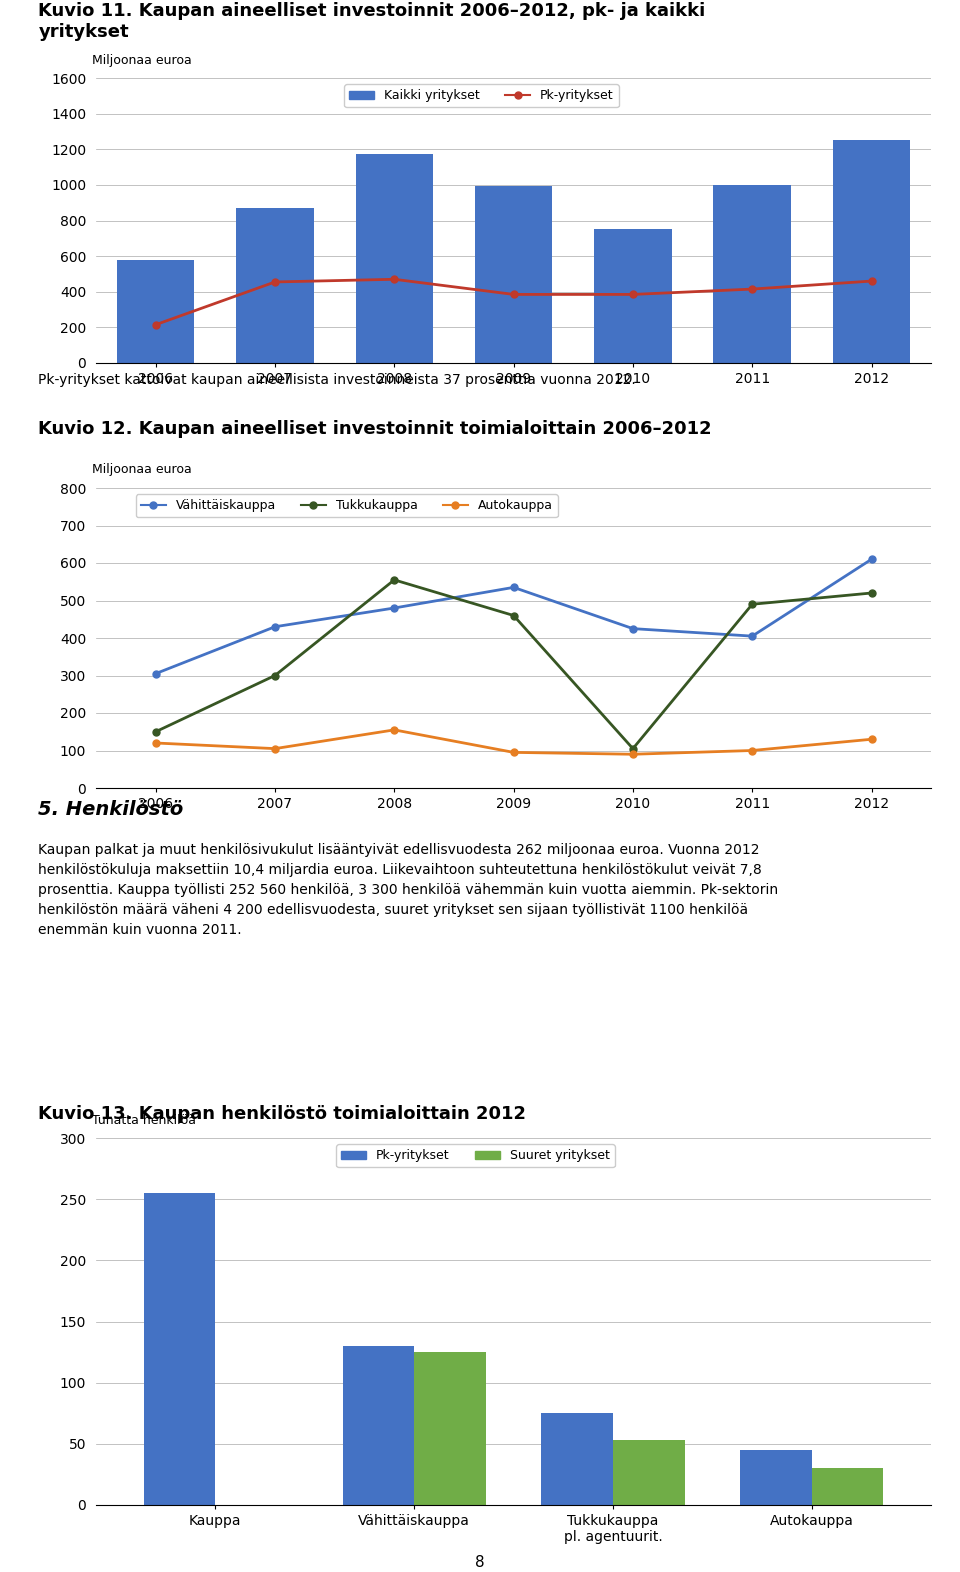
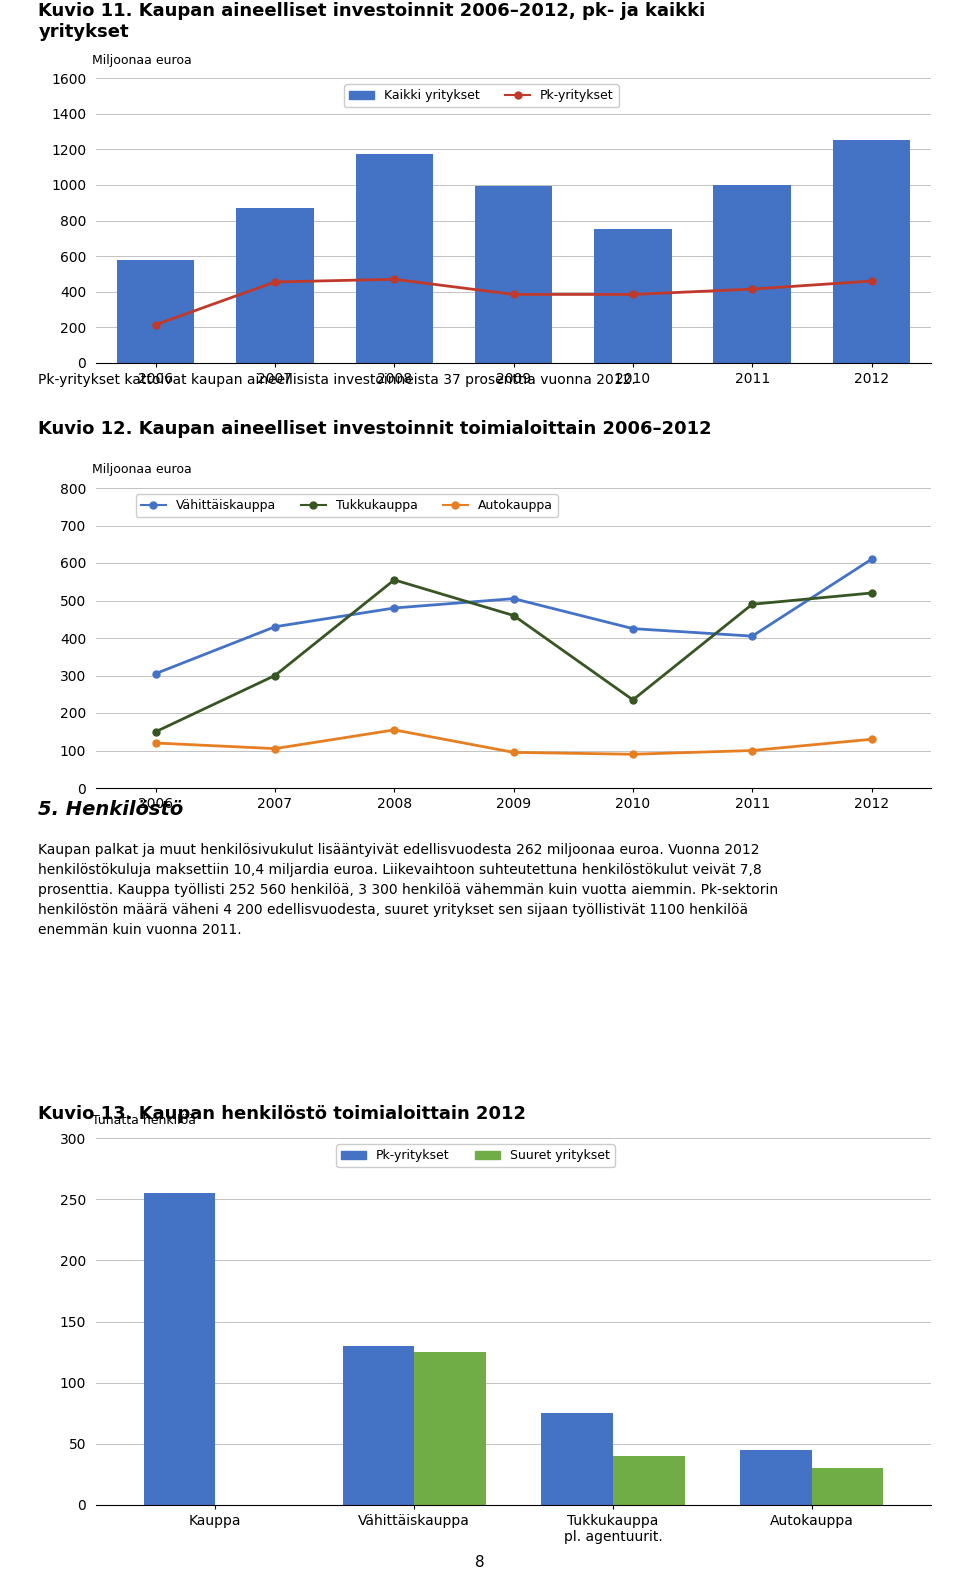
Vähittäiskauppa/2009: 535 -> 505
Tukkukauppa/2010: 105 -> 235
Suuret yritykset/Tukkukauppa pl. agentuurit.: 53 -> 40
